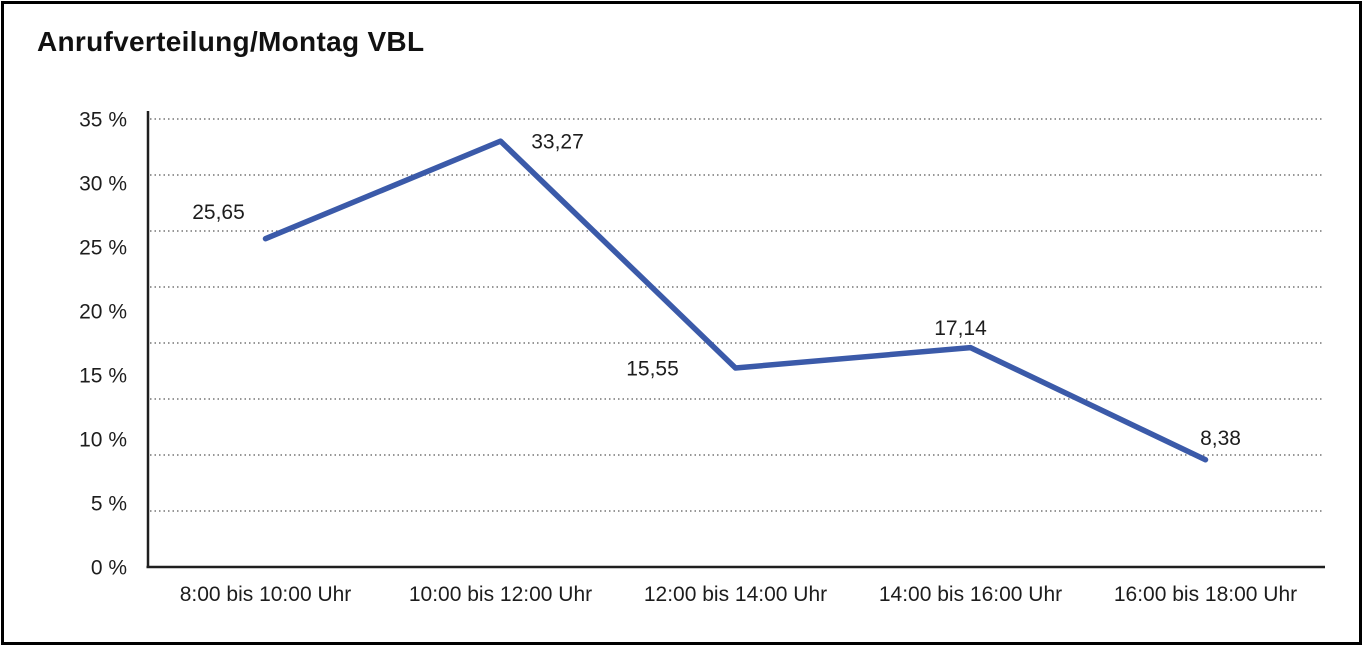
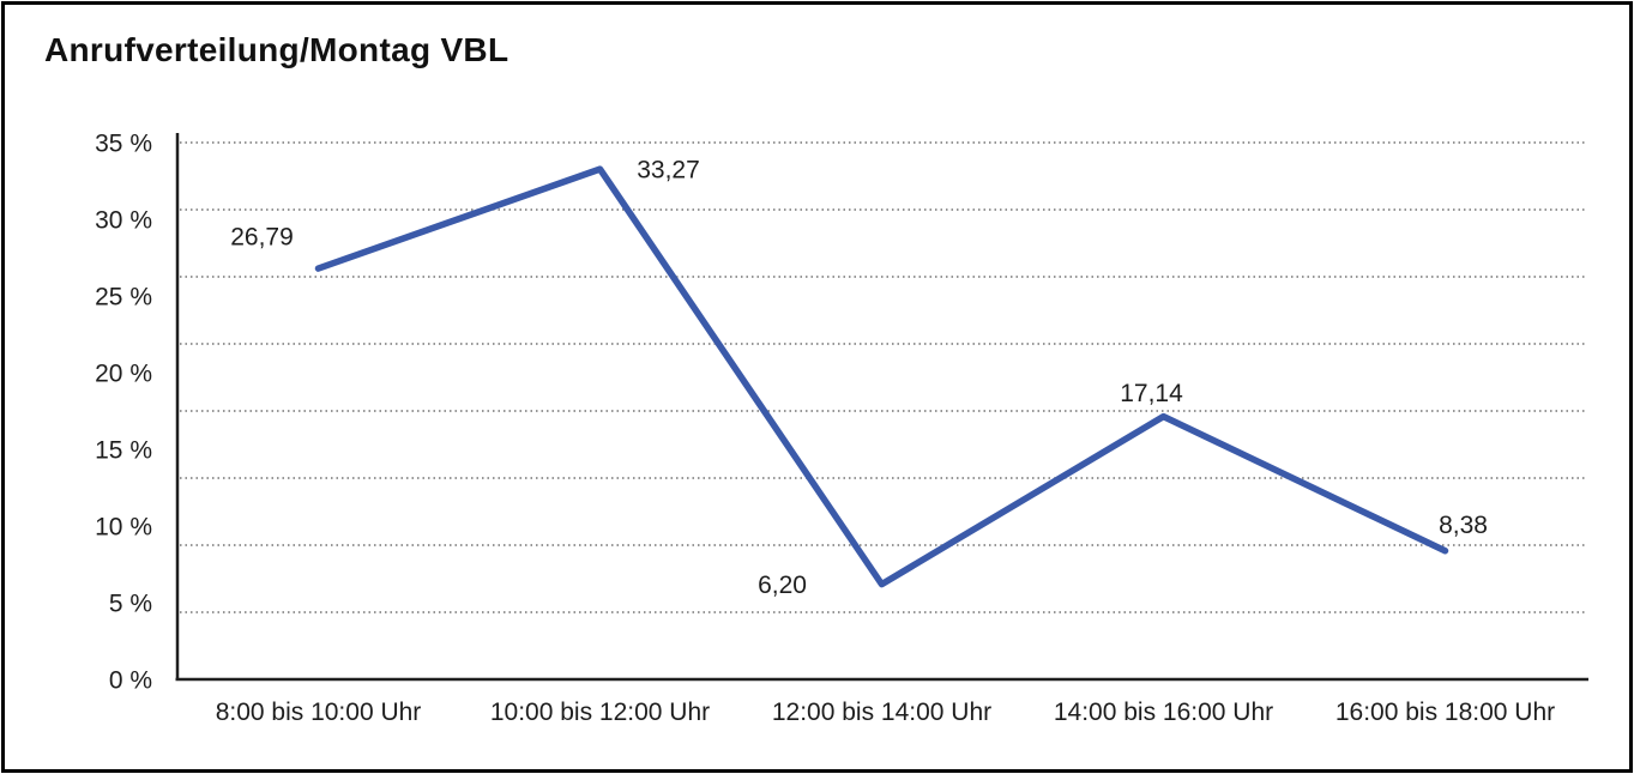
8:00 bis 10:00 Uhr: 25,65 -> 26,79
12:00 bis 14:00 Uhr: 15,55 -> 6,20
